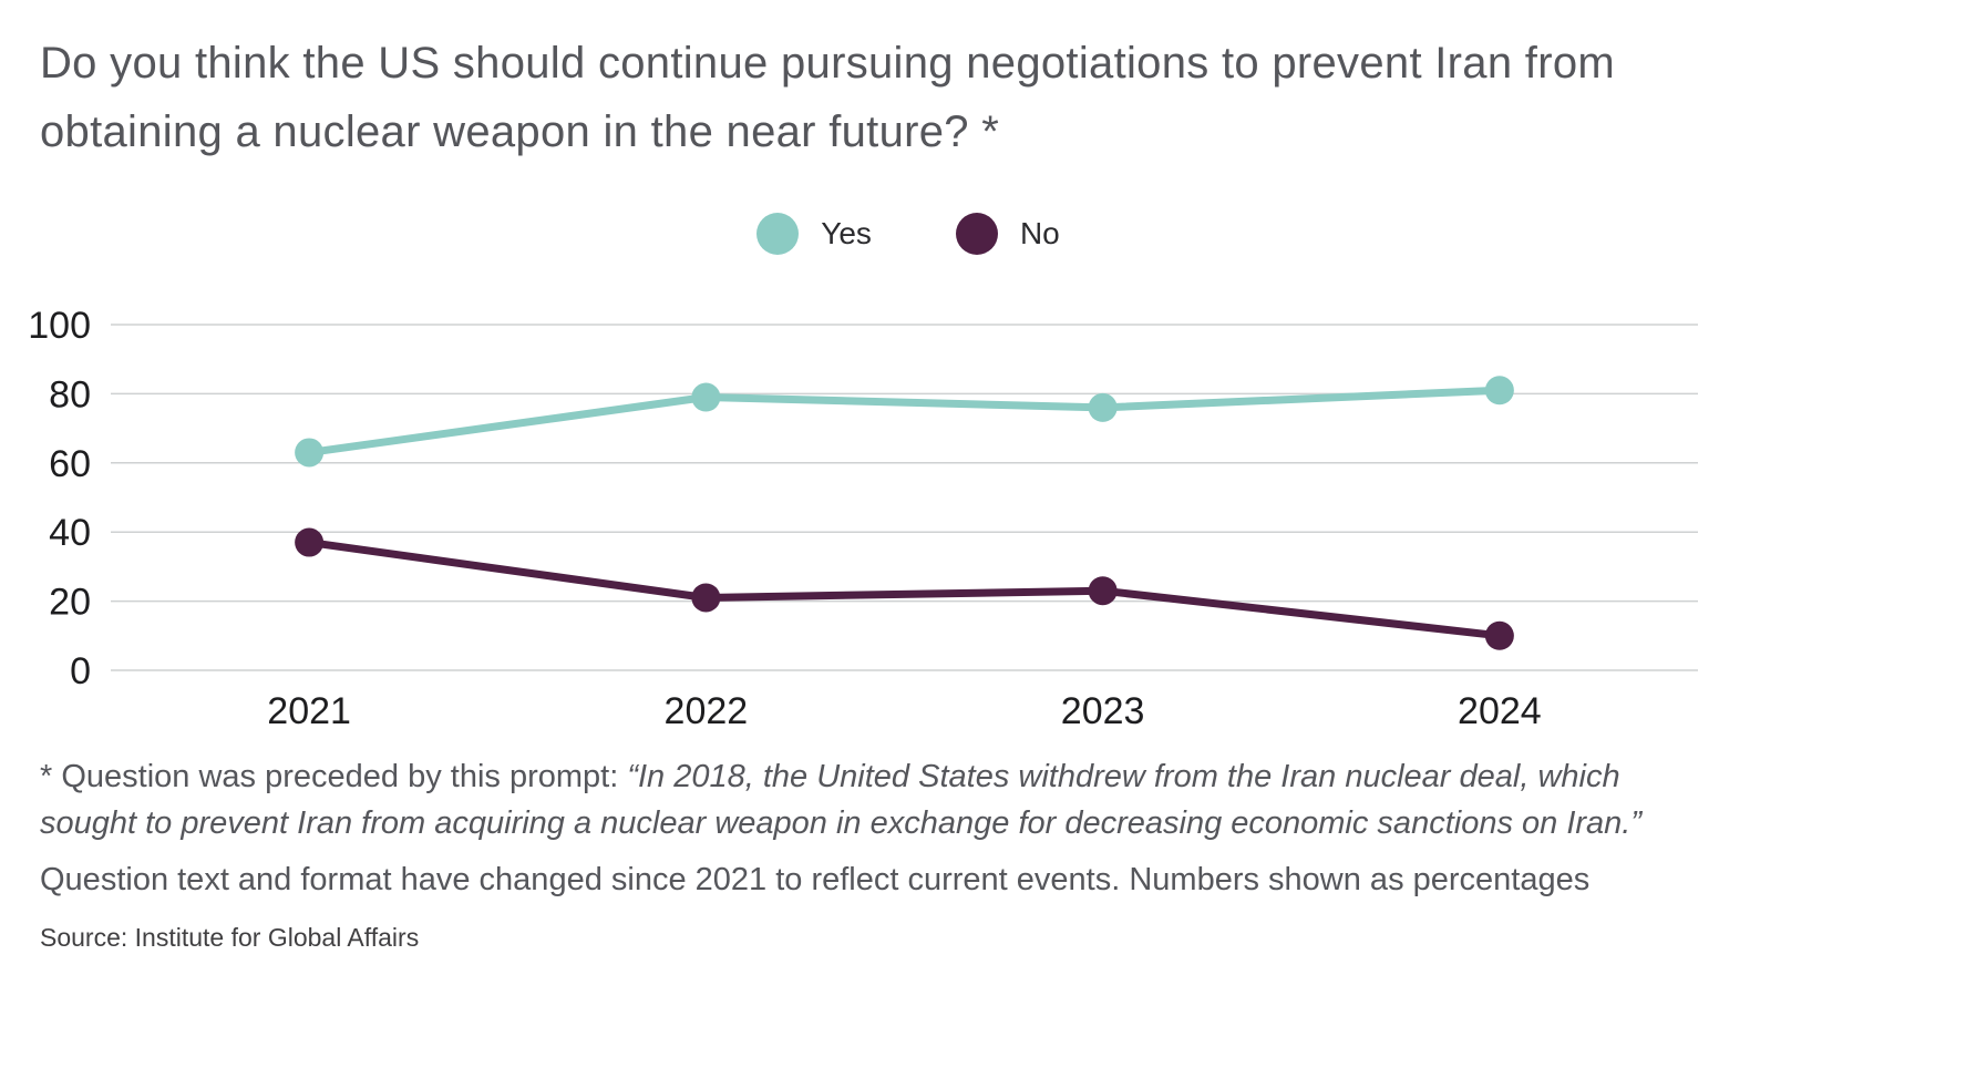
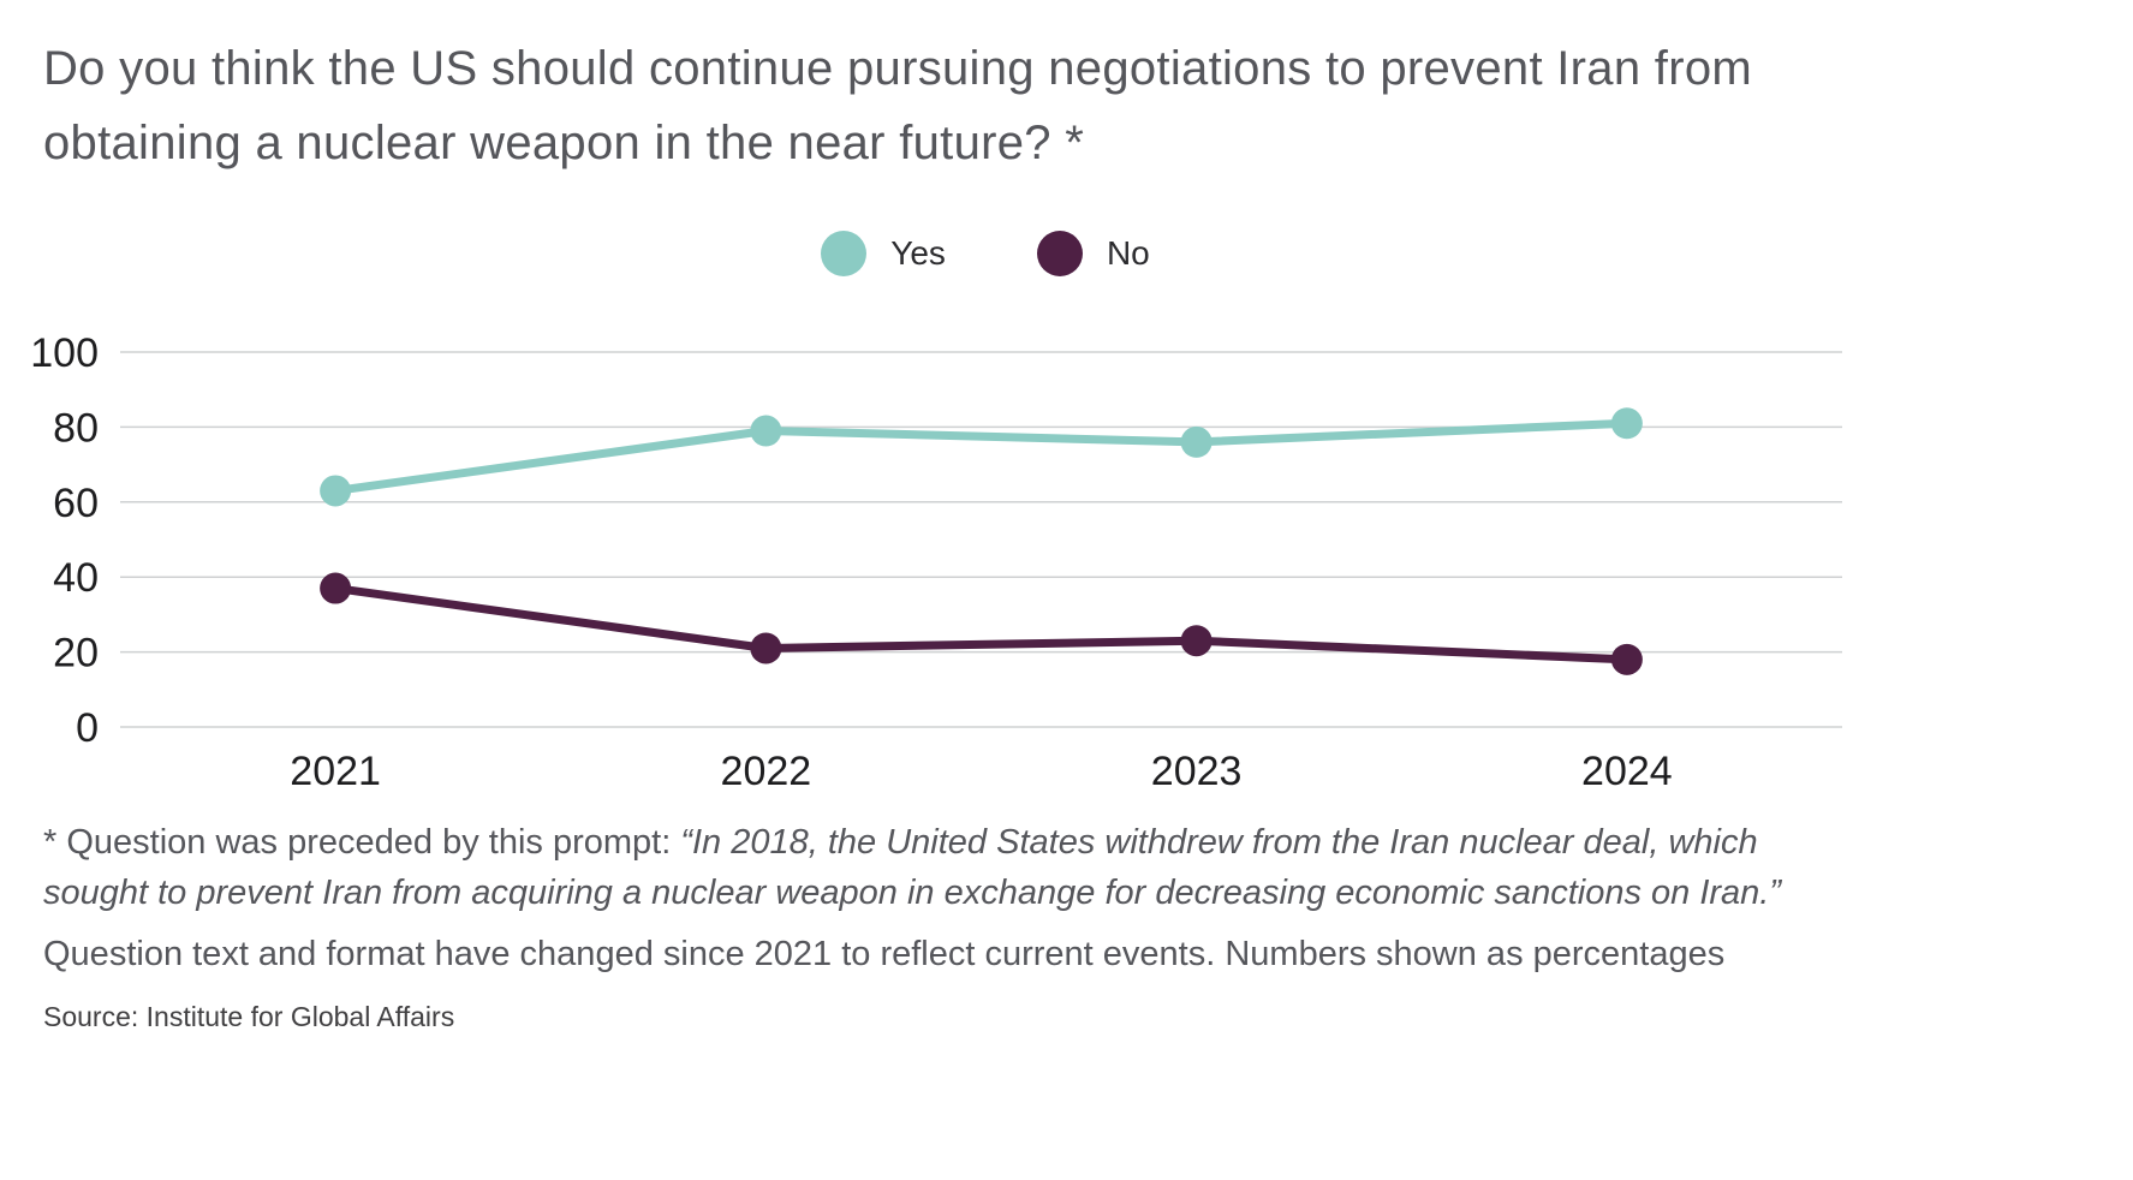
No/2024: 10 -> 18
